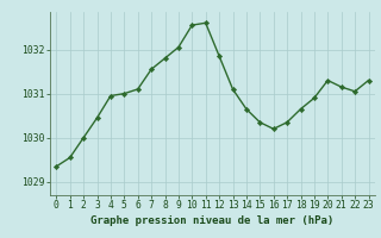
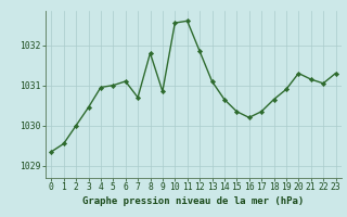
7: 1031.55 -> 1030.70
9: 1032.05 -> 1030.85
